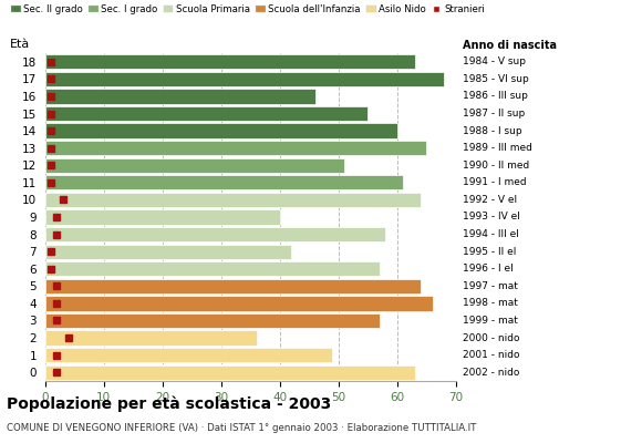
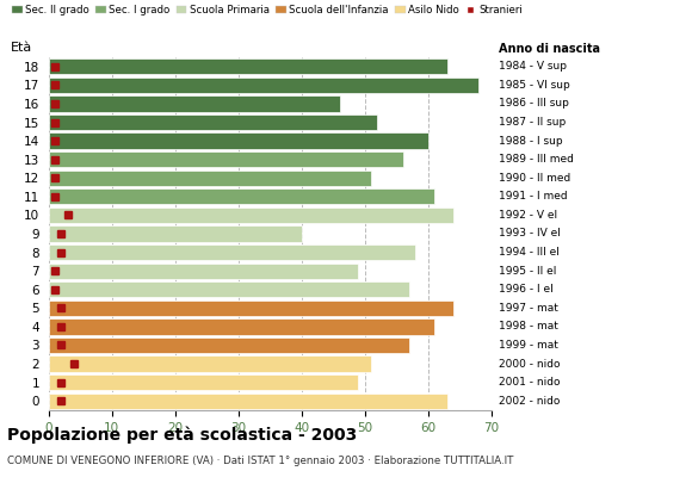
15: 55 -> 52
13: 65 -> 56
7: 42 -> 49
4: 66 -> 61
2: 36 -> 51
